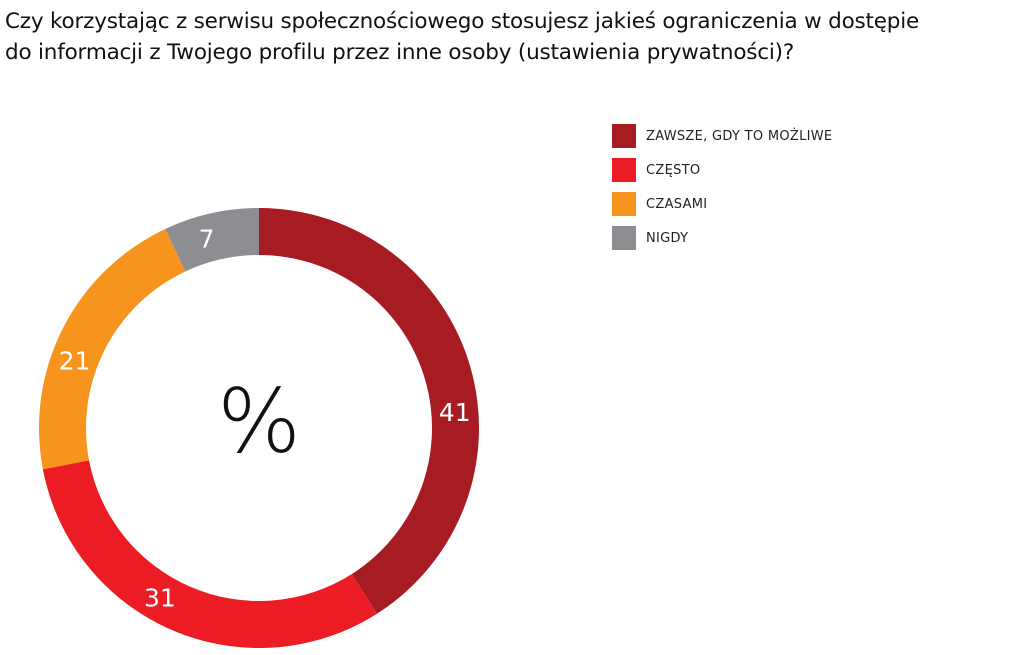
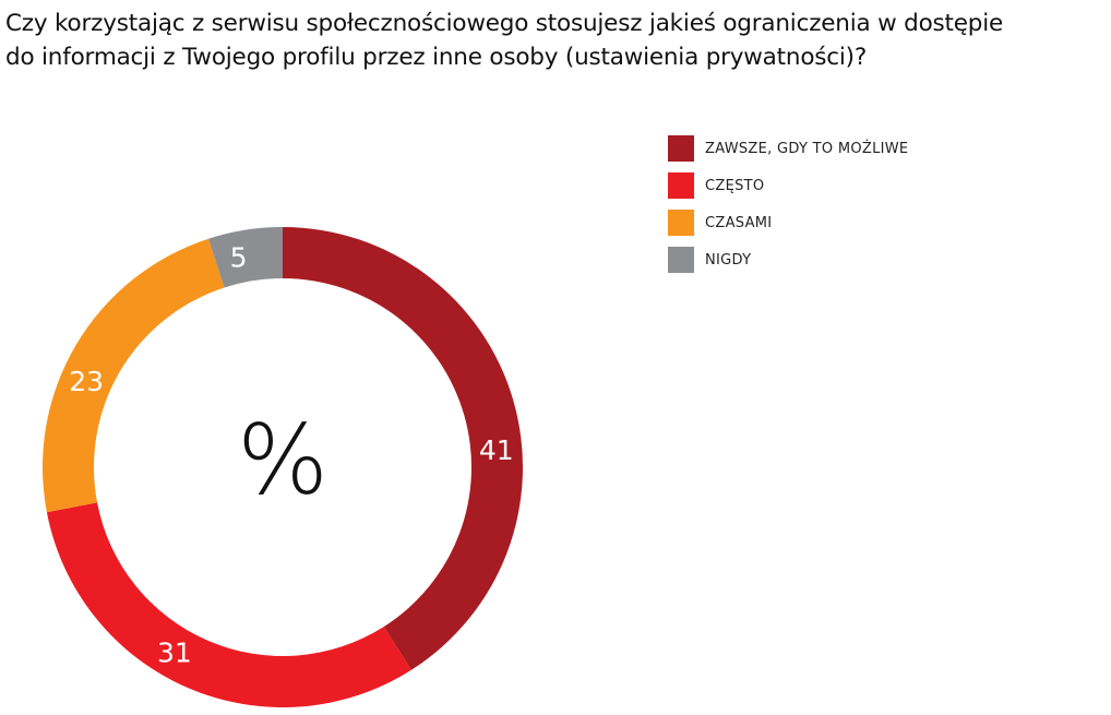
CZASAMI: 21 -> 23
NIGDY: 7 -> 5
